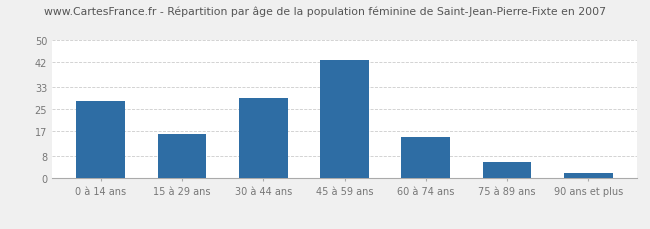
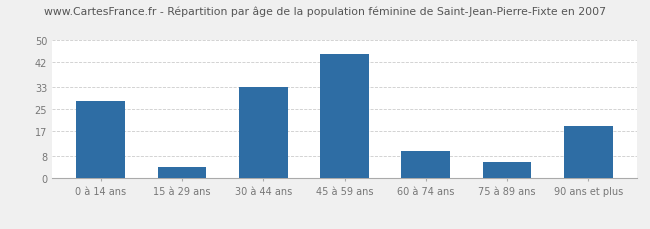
15 à 29 ans: 16 -> 4
30 à 44 ans: 29 -> 33
45 à 59 ans: 43 -> 45
60 à 74 ans: 15 -> 10
90 ans et plus: 2 -> 19
